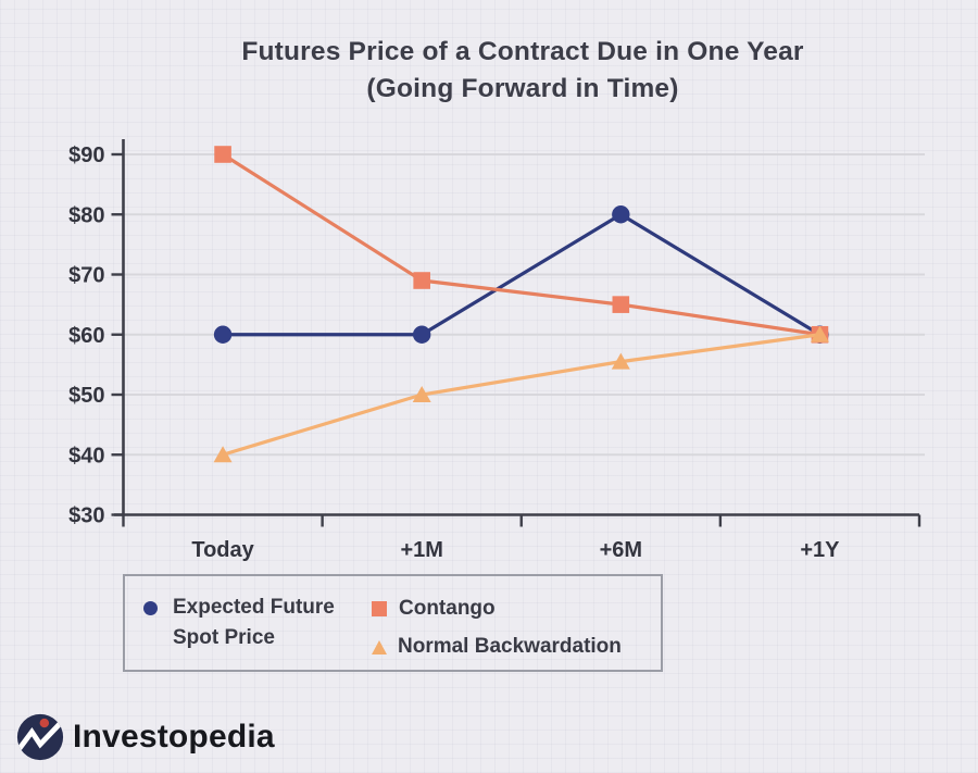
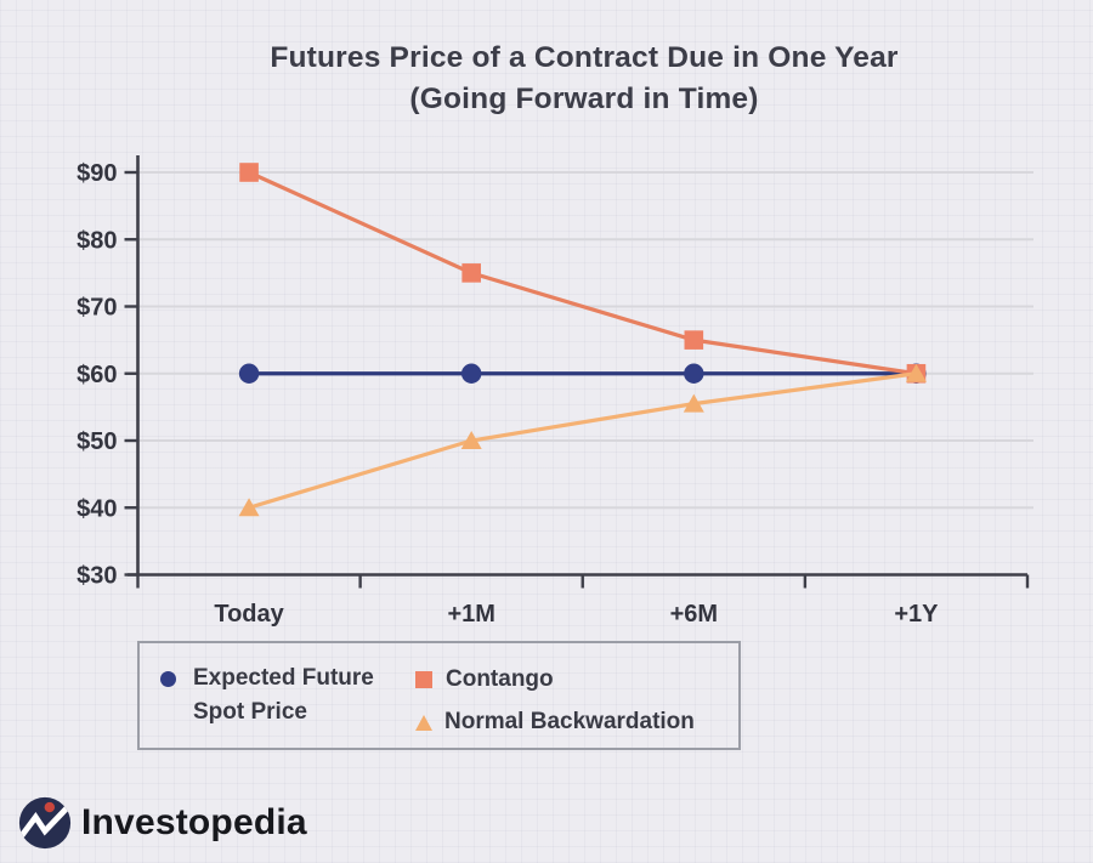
Contango/+1M: $69 -> $75
Expected Future Spot Price/+6M: $80 -> $60
